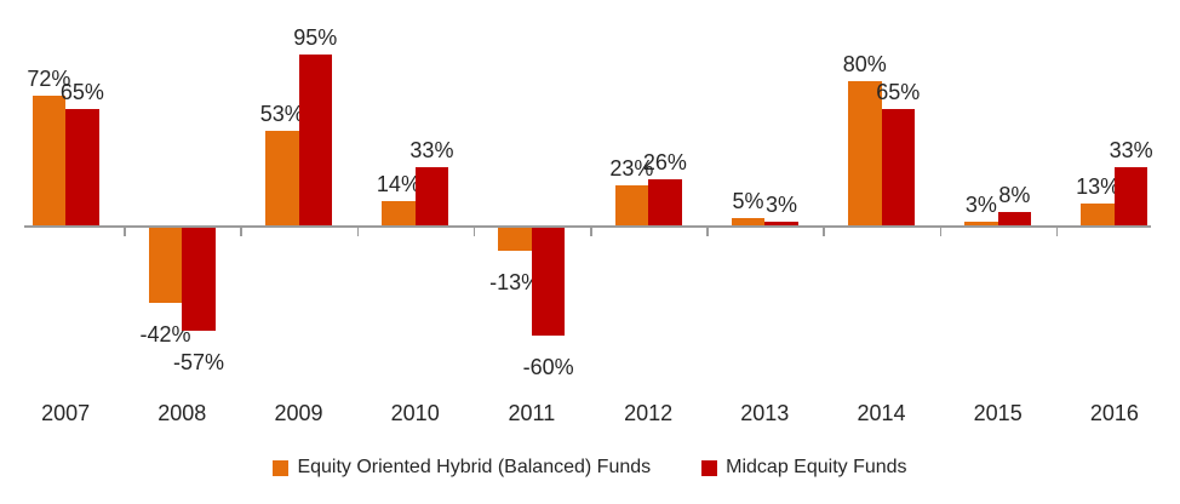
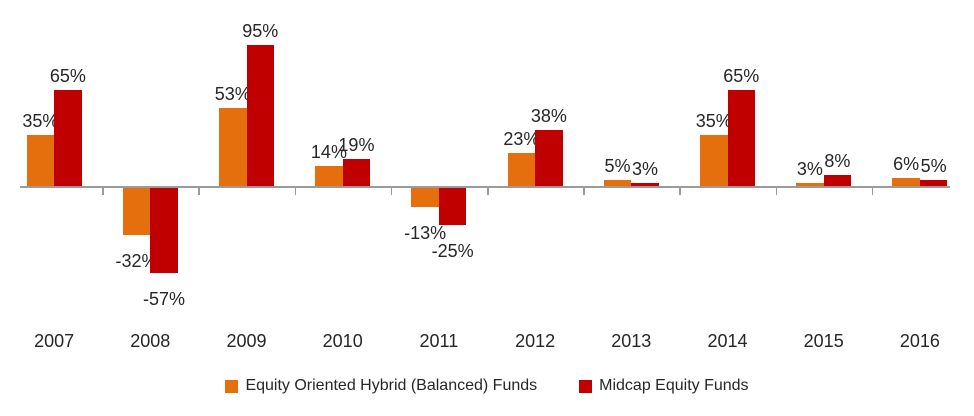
Equity Oriented Hybrid (Balanced) Funds/2007: 72% -> 35%
Equity Oriented Hybrid (Balanced) Funds/2008: -42% -> -32%
Midcap Equity Funds/2010: 33% -> 19%
Midcap Equity Funds/2011: -60% -> -25%
Midcap Equity Funds/2012: 26% -> 38%
Equity Oriented Hybrid (Balanced) Funds/2014: 80% -> 35%
Equity Oriented Hybrid (Balanced) Funds/2016: 13% -> 6%
Midcap Equity Funds/2016: 33% -> 5%
